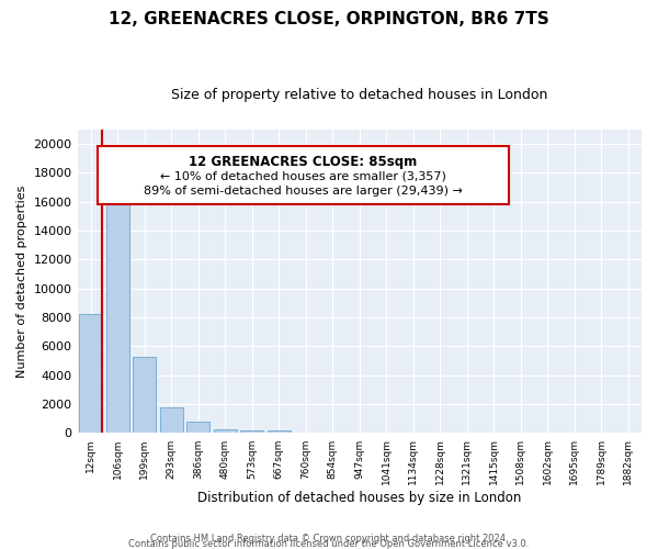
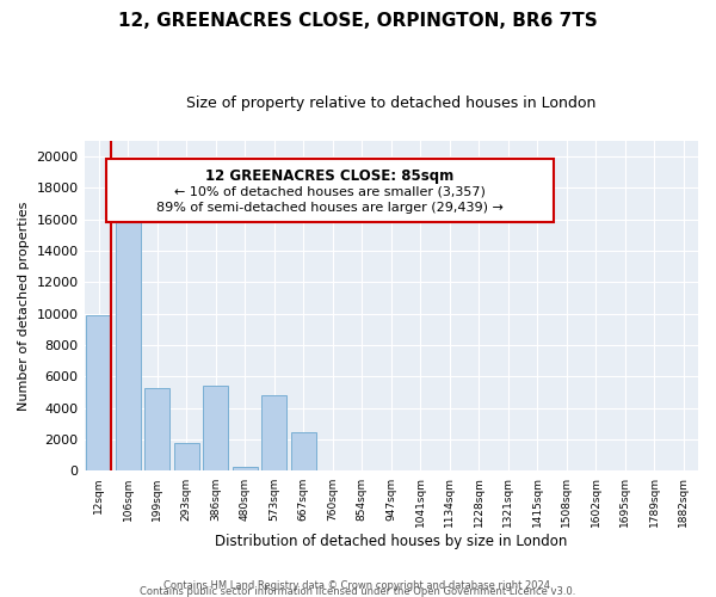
12sqm: 8200 -> 9900
386sqm: 800 -> 5400
573sqm: 200 -> 4800
667sqm: 200 -> 2500
